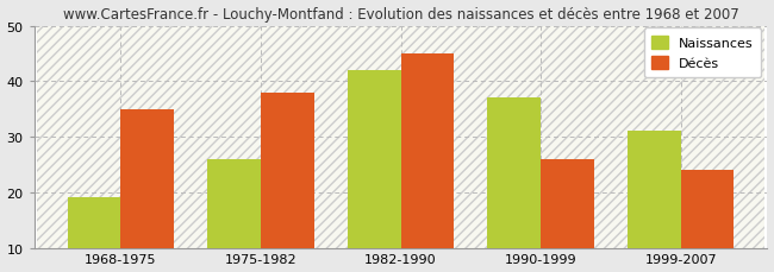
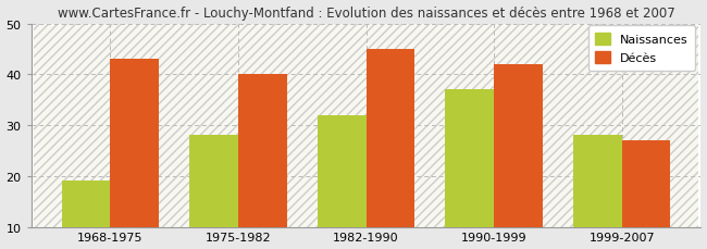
Décès/1968-1975: 35 -> 43
Naissances/1975-1982: 26 -> 28
Décès/1975-1982: 38 -> 40
Naissances/1982-1990: 42 -> 32
Décès/1990-1999: 26 -> 42
Naissances/1999-2007: 31 -> 28
Décès/1999-2007: 24 -> 27
